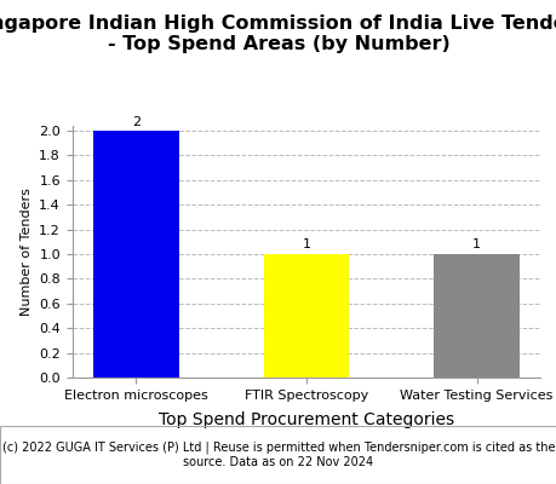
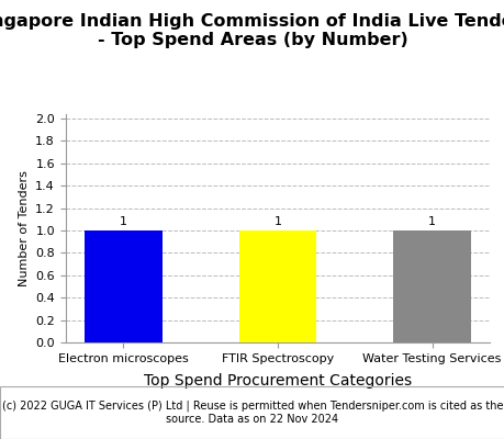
Electron microscopes: 2 -> 1
